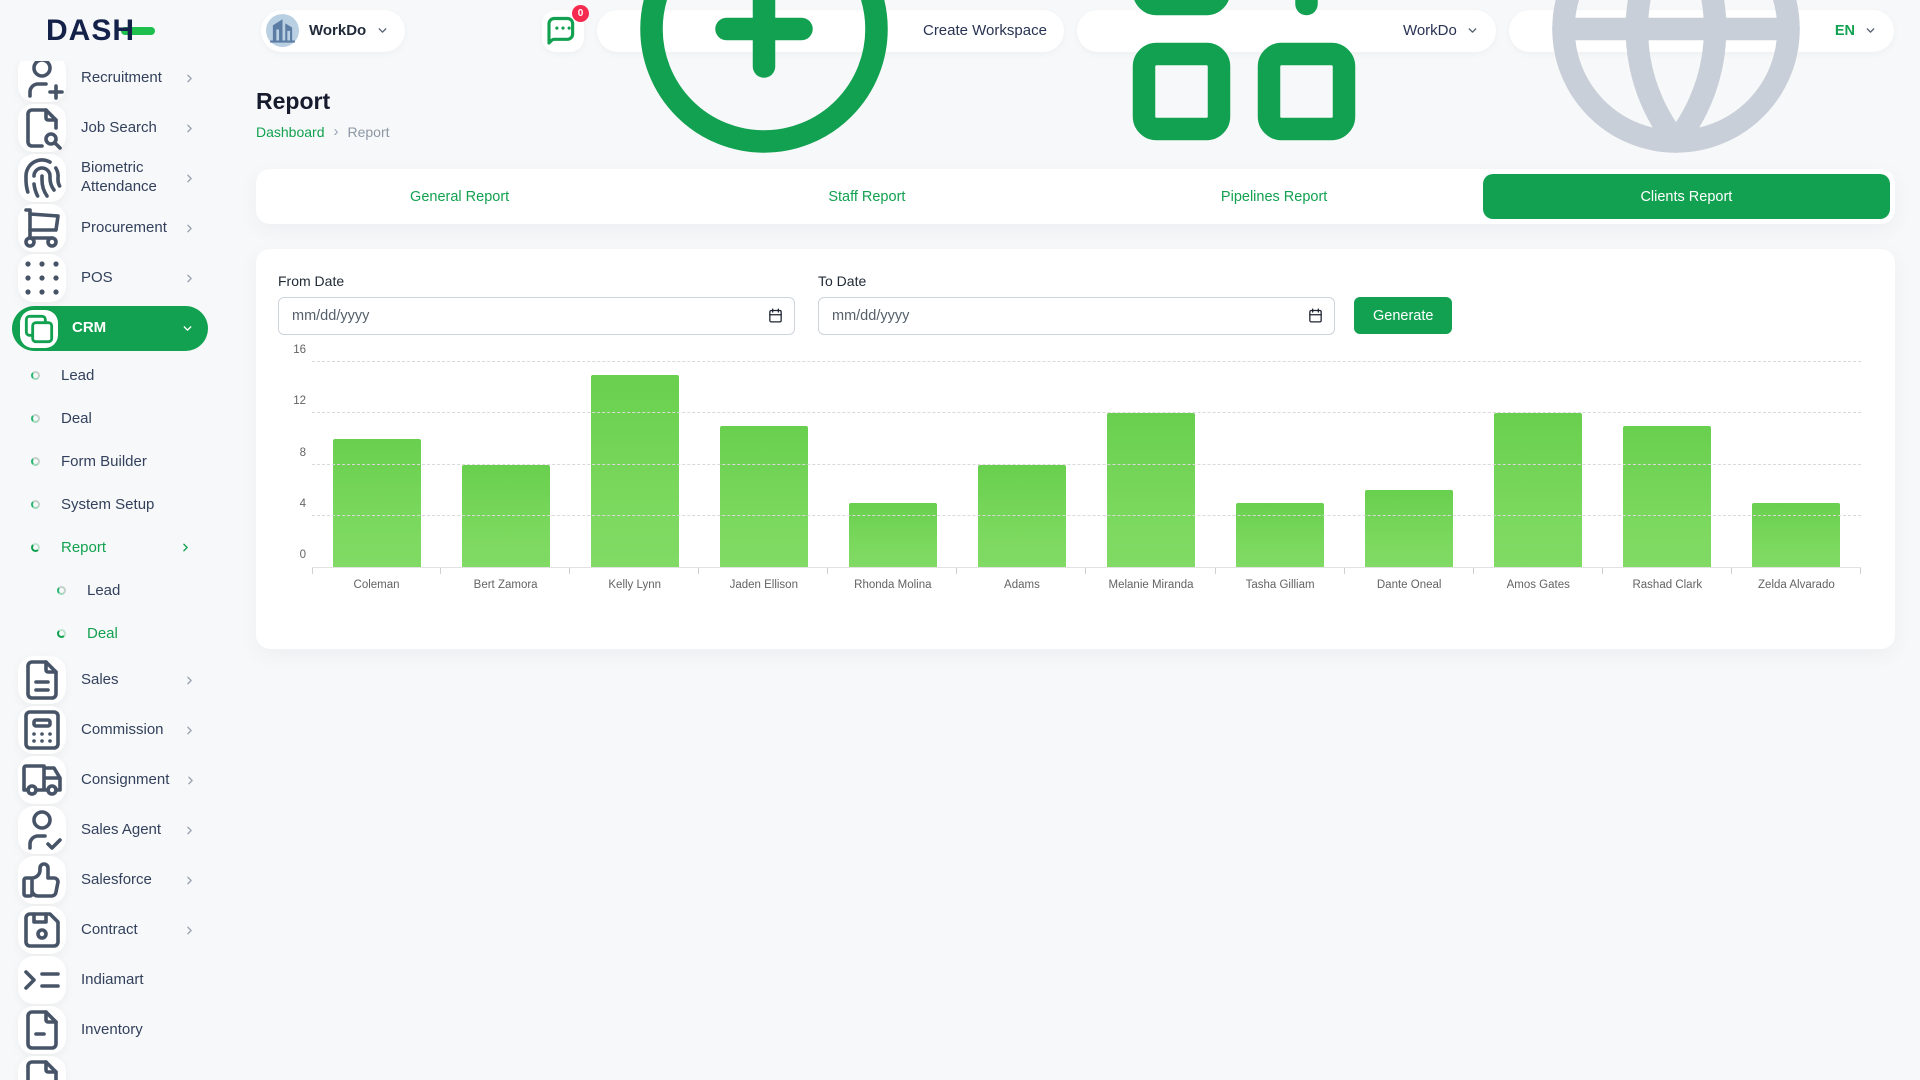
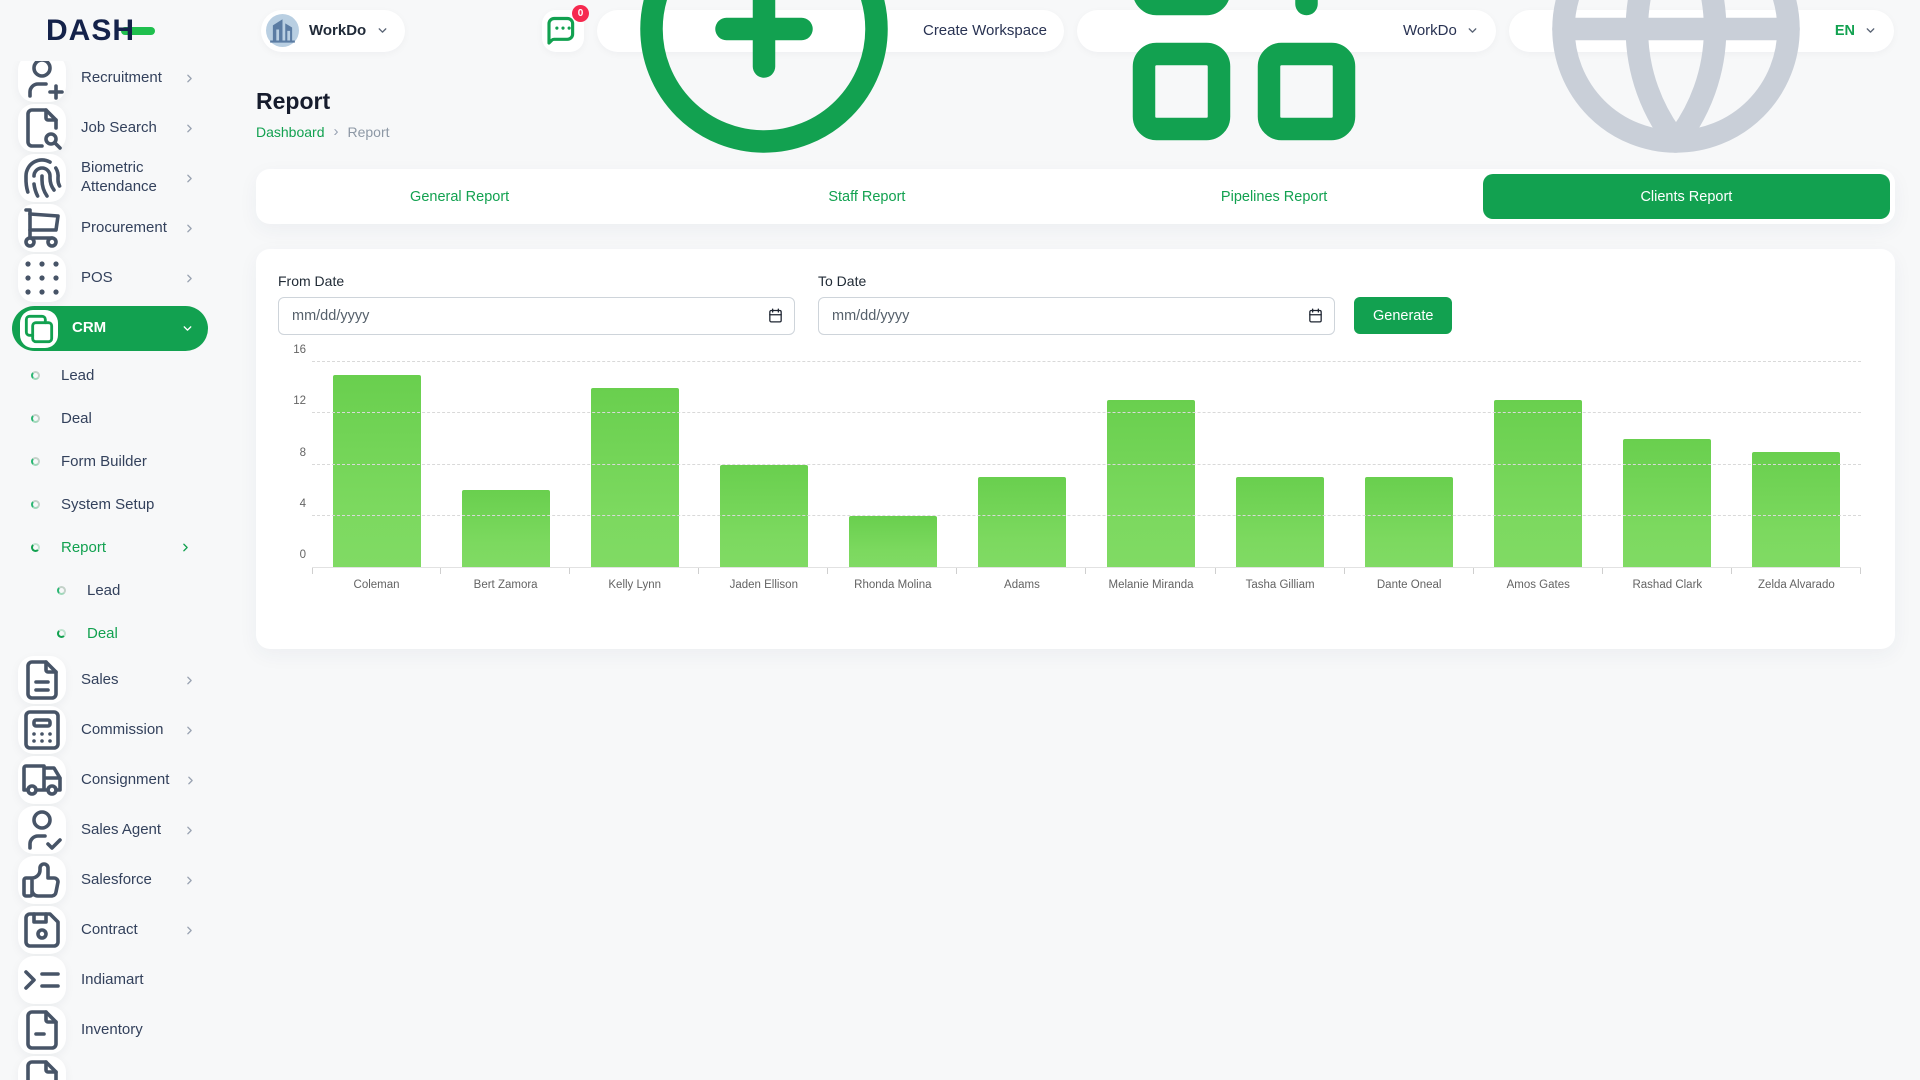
Coleman: 10 -> 15
Bert Zamora: 8 -> 6
Kelly Lynn: 15 -> 14
Jaden Ellison: 11 -> 8
Rhonda Molina: 5 -> 4
Adams: 8 -> 7
Melanie Miranda: 12 -> 13
Tasha Gilliam: 5 -> 7
Dante Oneal: 6 -> 7
Amos Gates: 12 -> 13
Rashad Clark: 11 -> 10
Zelda Alvarado: 5 -> 9
